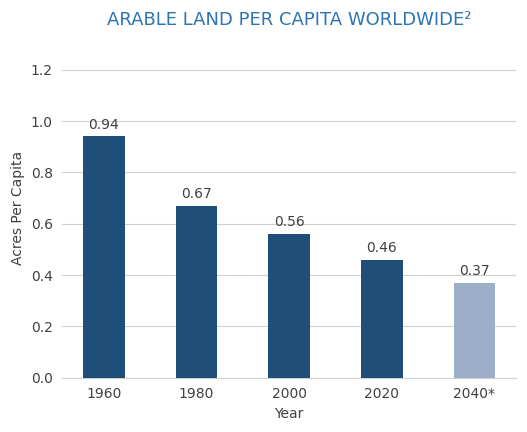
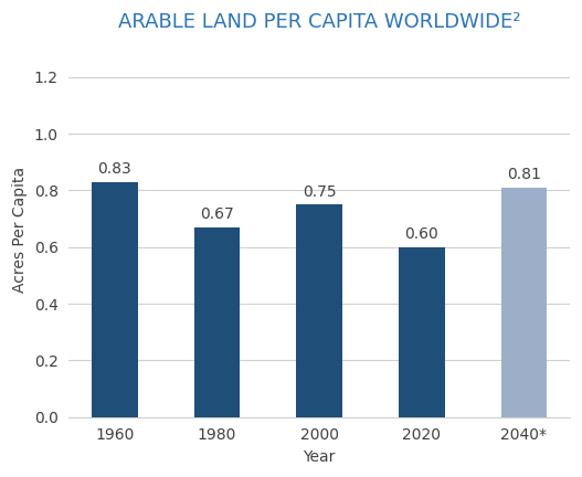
1960: 0.94 -> 0.83
2000: 0.56 -> 0.75
2020: 0.46 -> 0.60
2040*: 0.37 -> 0.81
